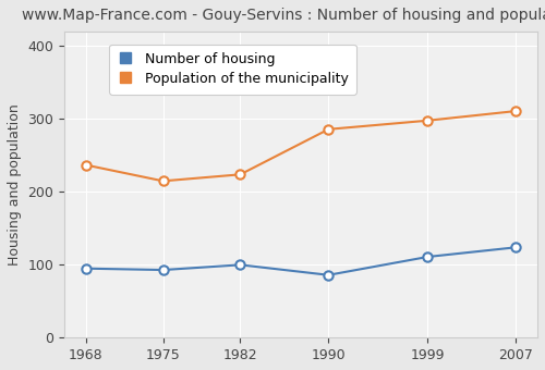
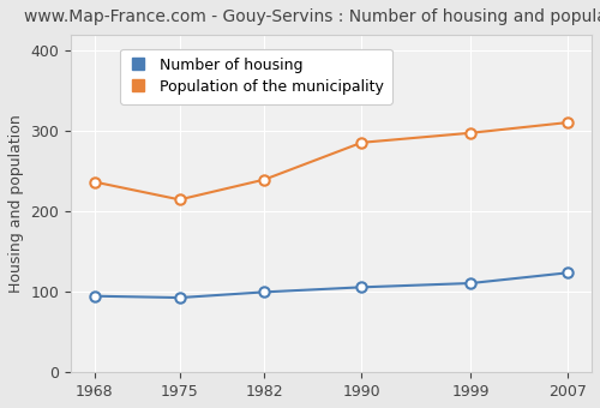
Population of the municipality/1982: 224 -> 240
Number of housing/1990: 86 -> 106
